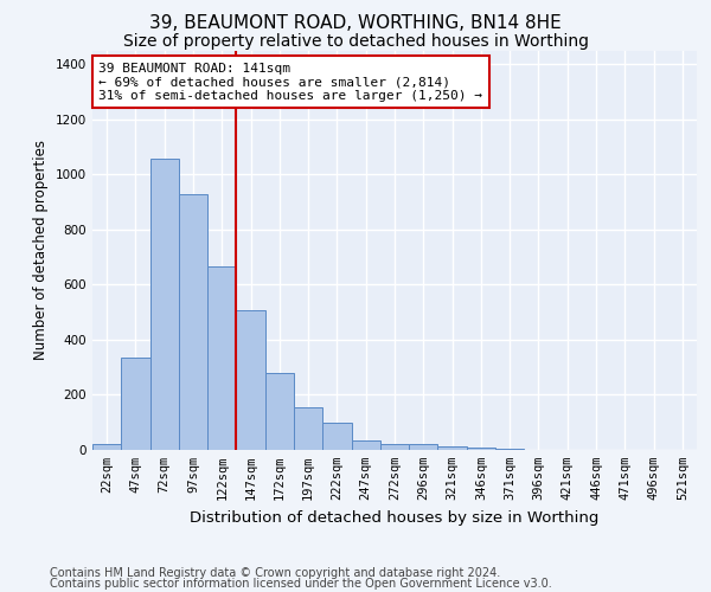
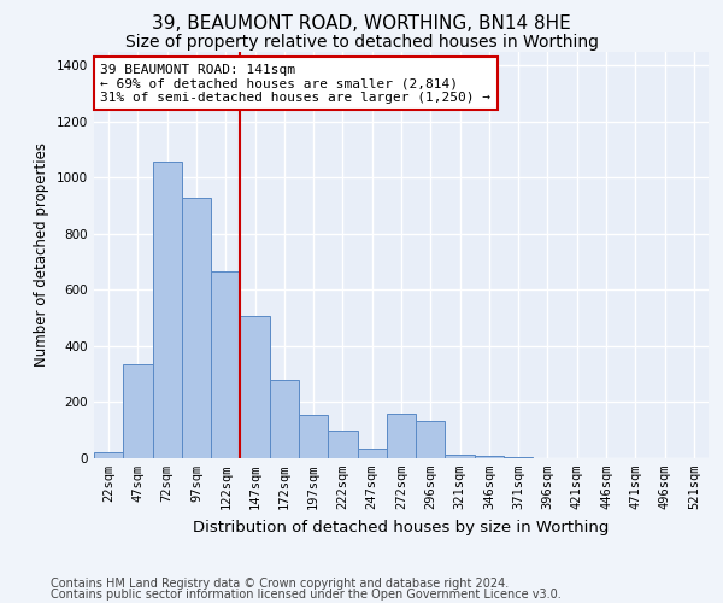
272sqm: 20 -> 160
296sqm: 20 -> 135
